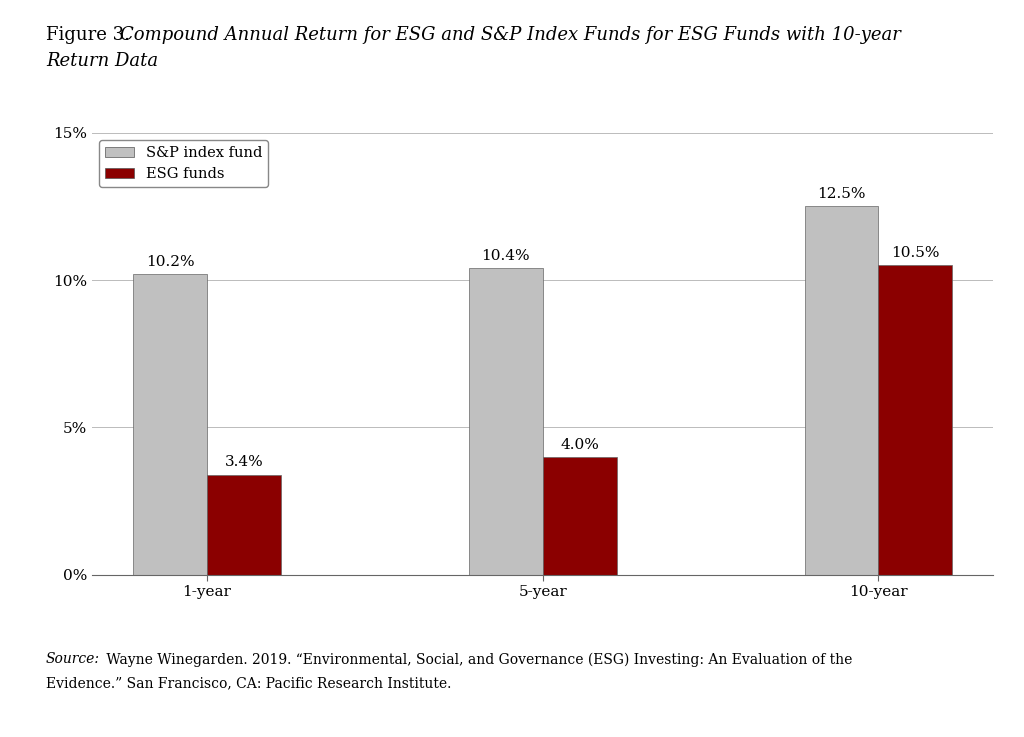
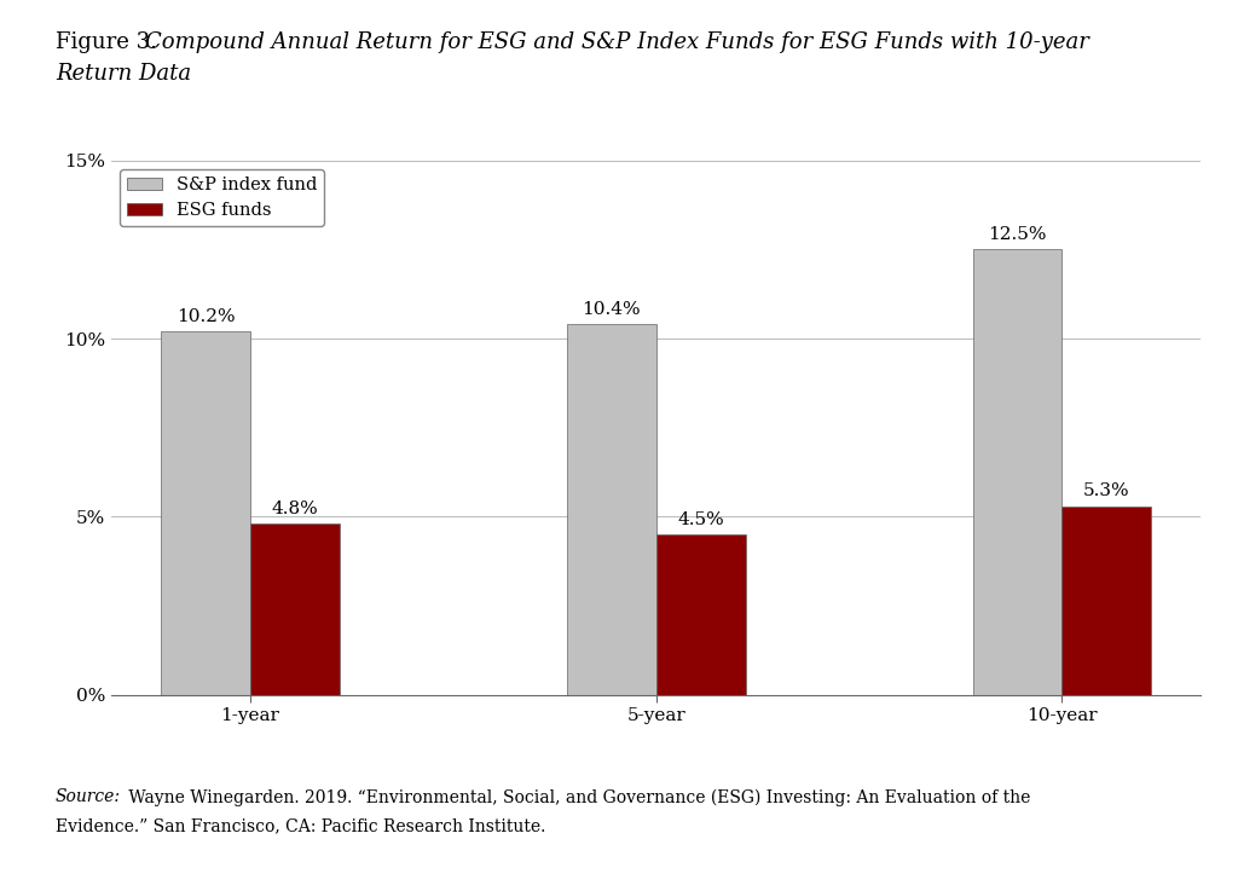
ESG funds/1-year: 3.4% -> 4.8%
ESG funds/5-year: 4.0% -> 4.5%
ESG funds/10-year: 10.5% -> 5.3%
